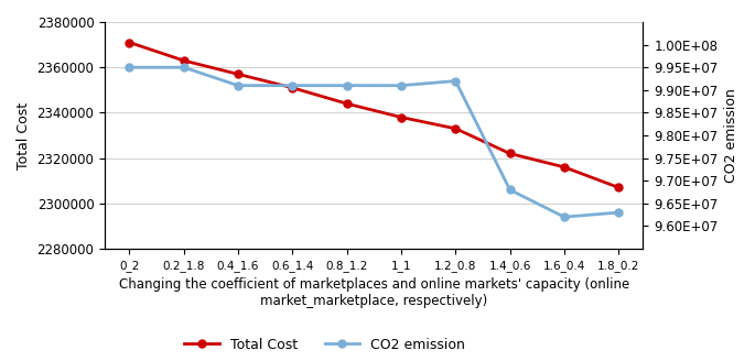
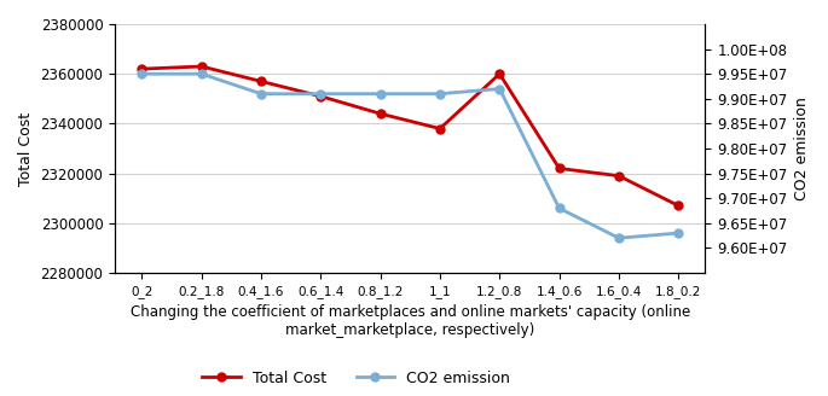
Total Cost/0_2: 2371000 -> 2362000
Total Cost/1.2_0.8: 2333000 -> 2360000
Total Cost/1.6_0.4: 2316000 -> 2319000
